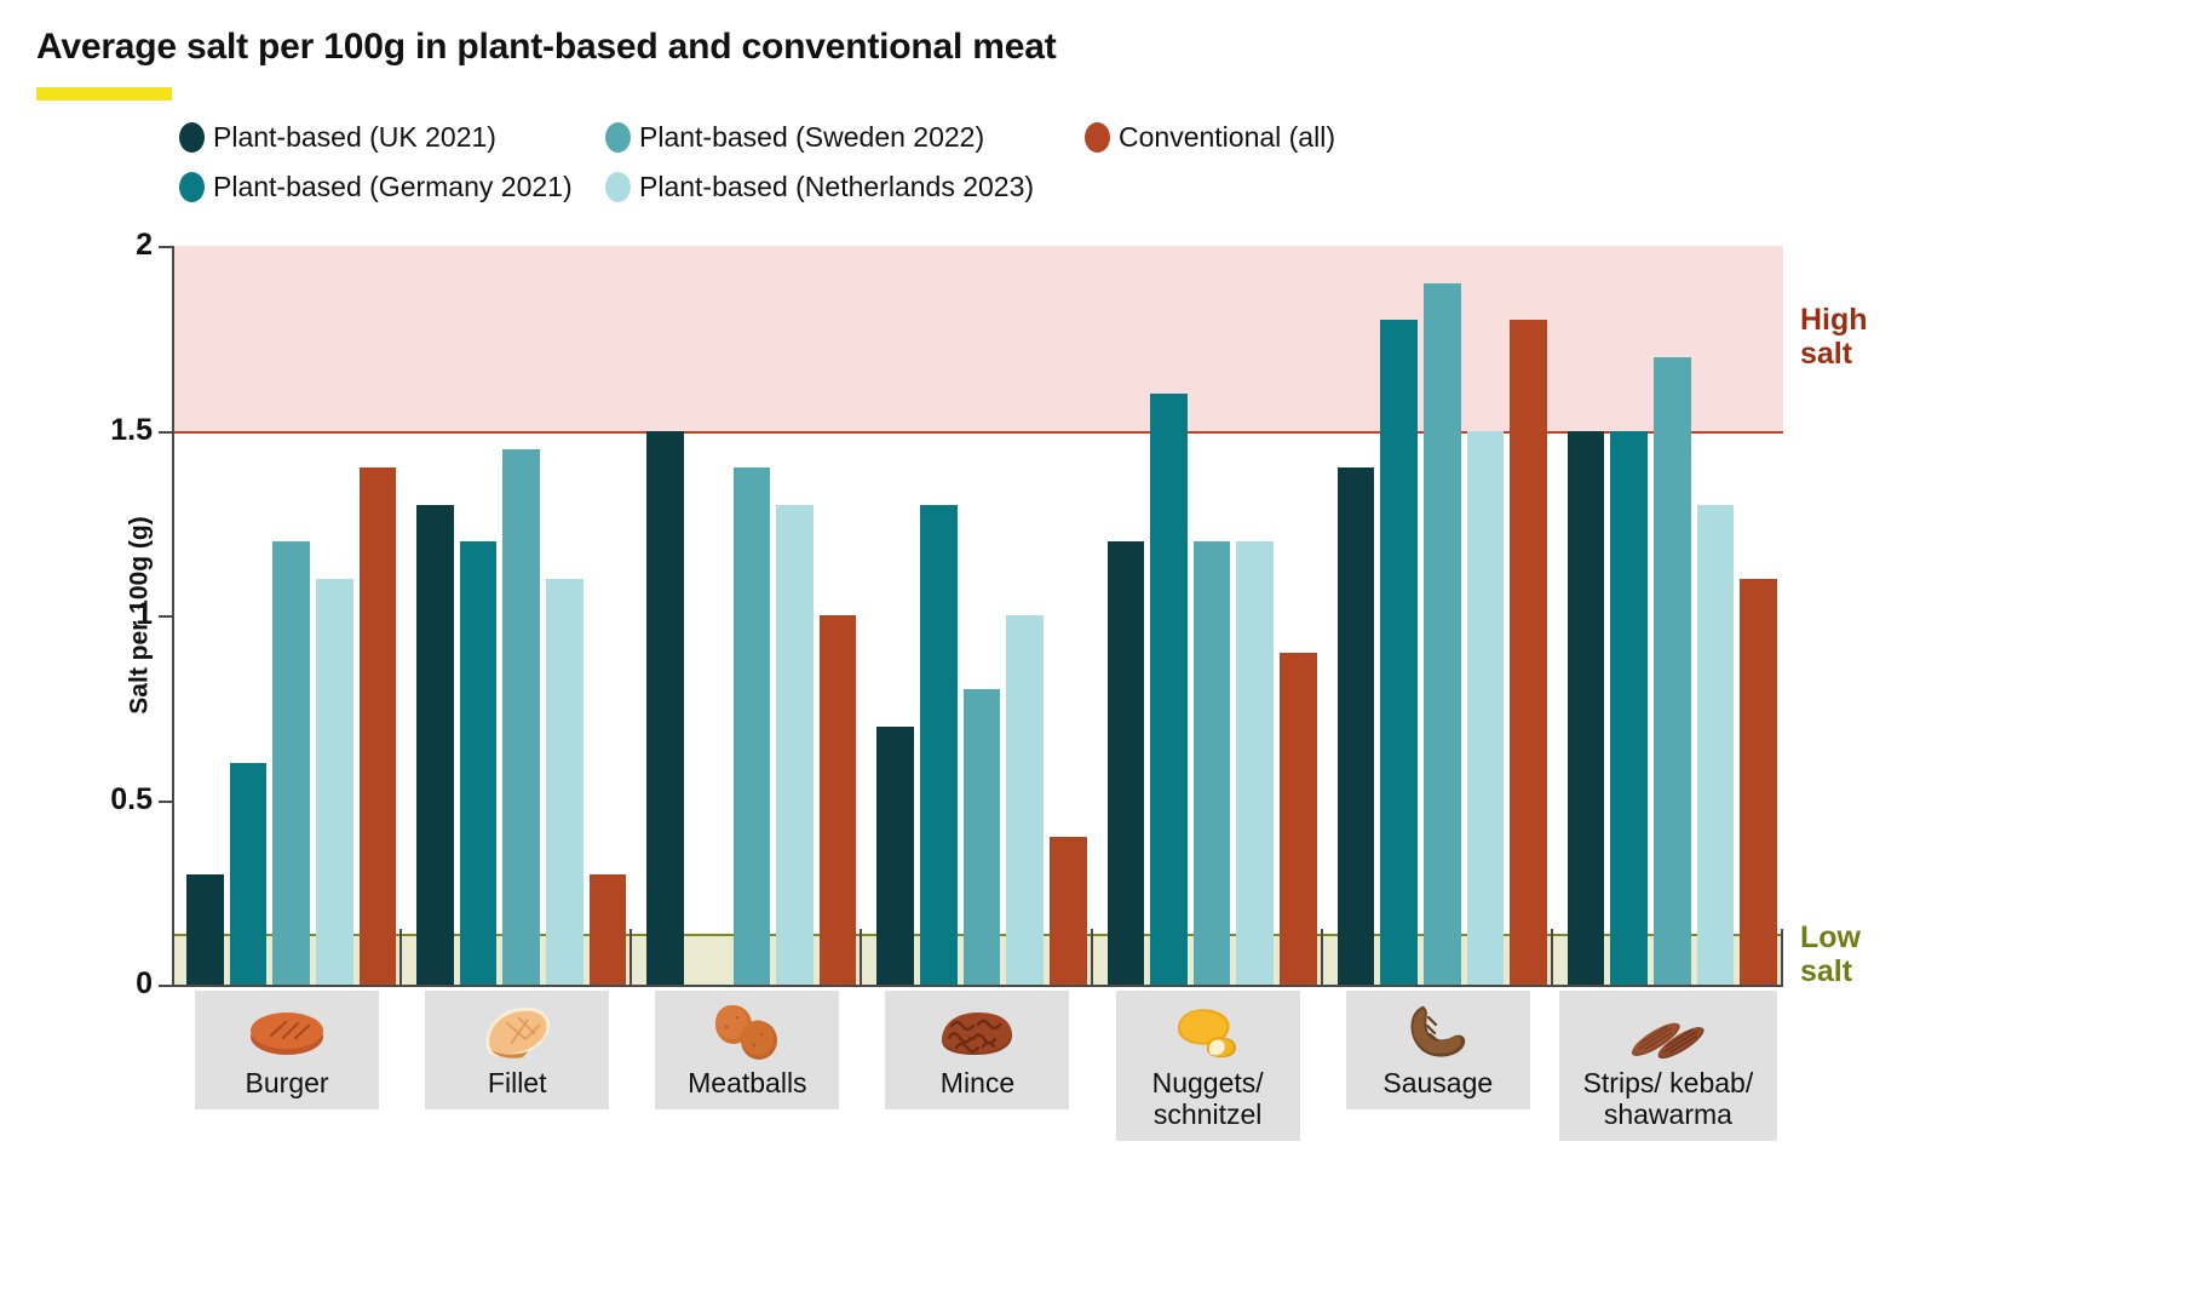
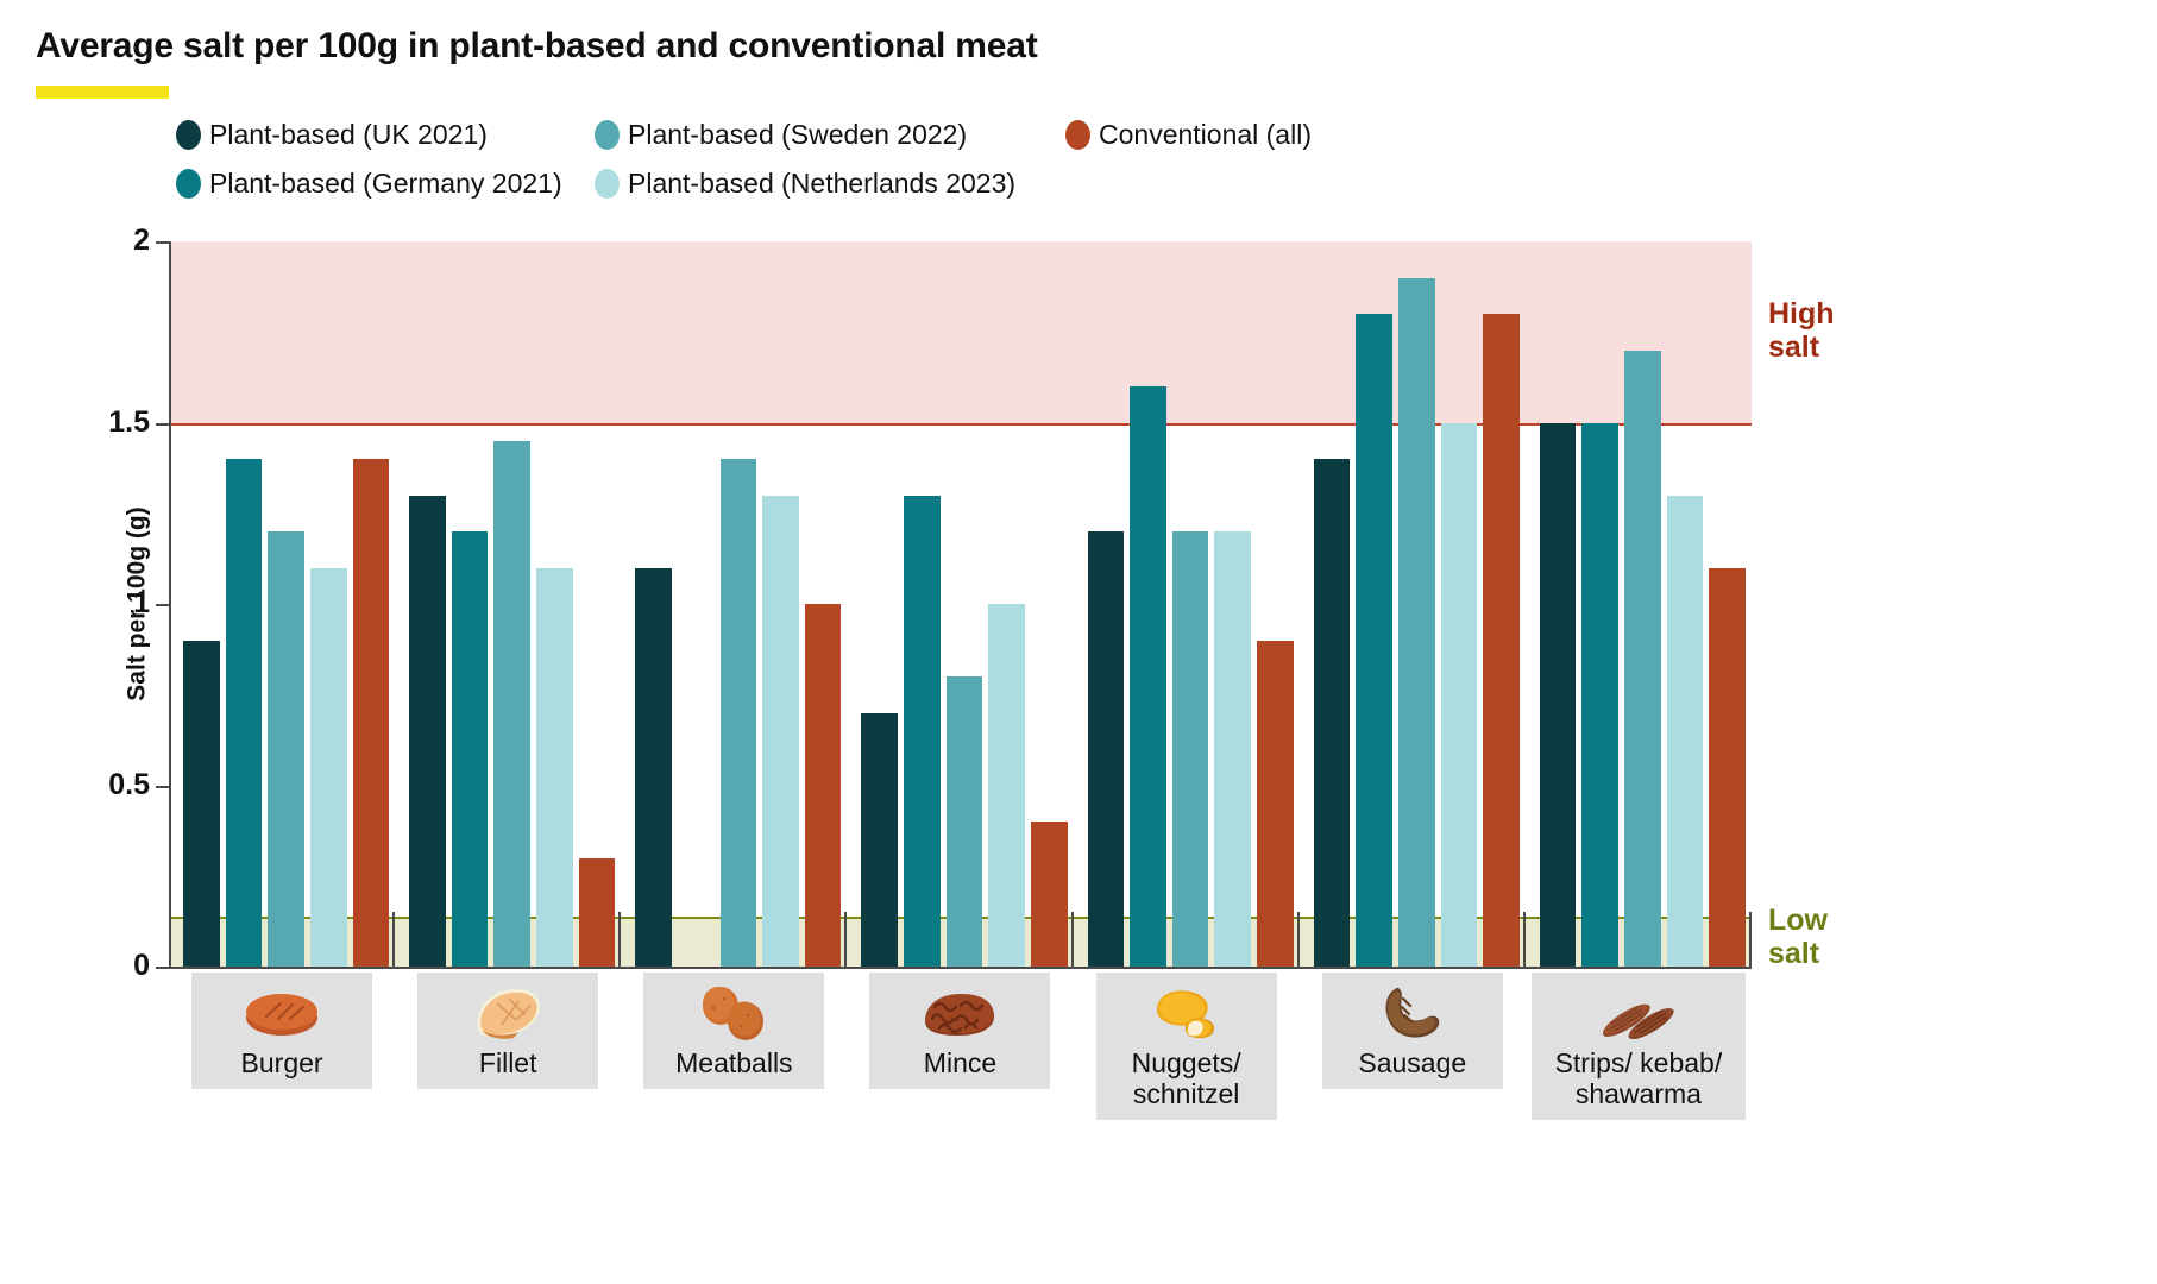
Plant-based (UK 2021)/Burger: 0.3 -> 0.9
Plant-based (Germany 2021)/Burger: 0.6 -> 1.4
Plant-based (UK 2021)/Meatballs: 1.5 -> 1.1
